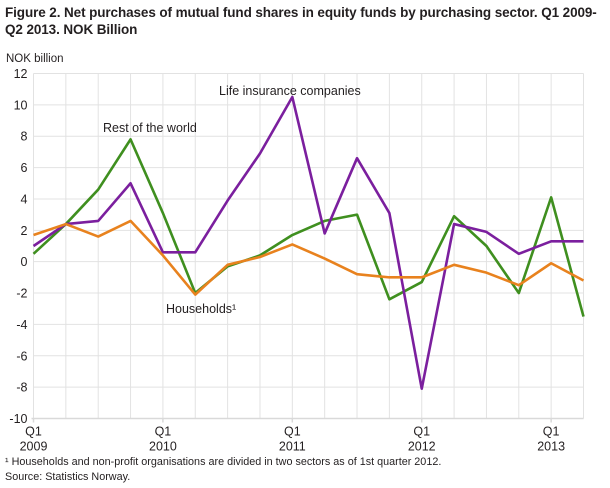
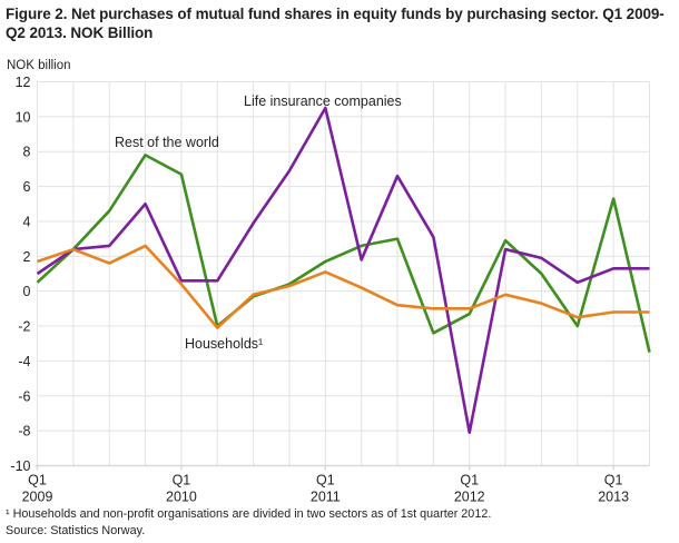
Rest of the world/Q1 2010: 3.1 -> 6.7
Rest of the world/Q1 2013: 4.1 -> 5.3
Households¹/Q1 2013: -0.1 -> -1.2
